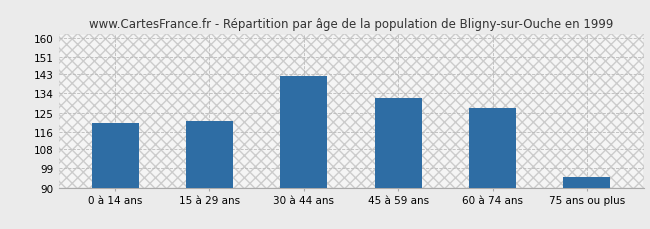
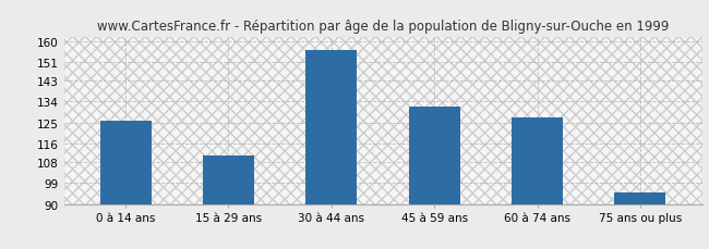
0 à 14 ans: 120 -> 126
15 à 29 ans: 121 -> 111
30 à 44 ans: 142 -> 156
